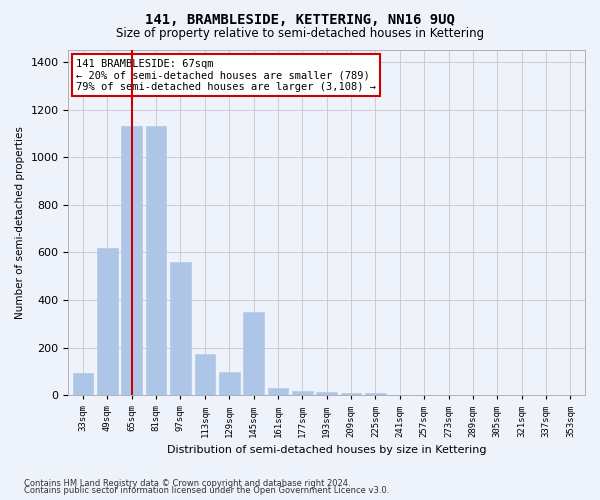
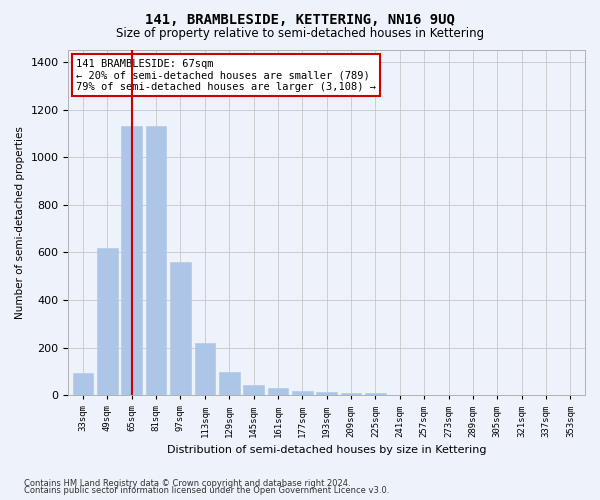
113sqm: 175 -> 220
145sqm: 350 -> 45
